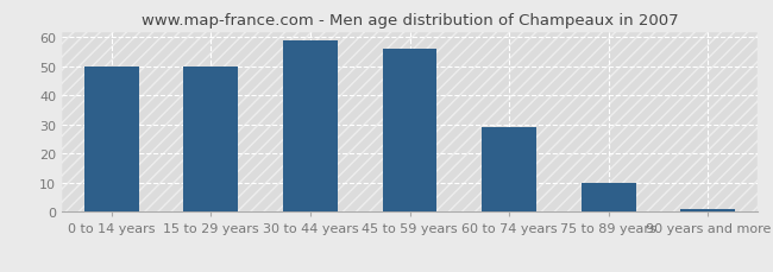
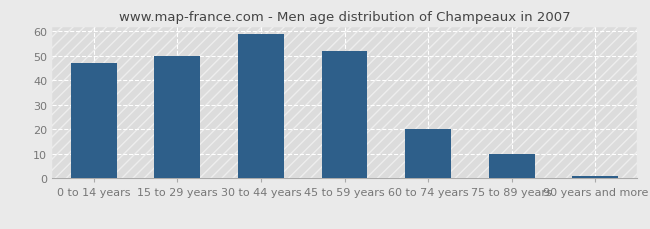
0 to 14 years: 50 -> 47
45 to 59 years: 56 -> 52
60 to 74 years: 29 -> 20
